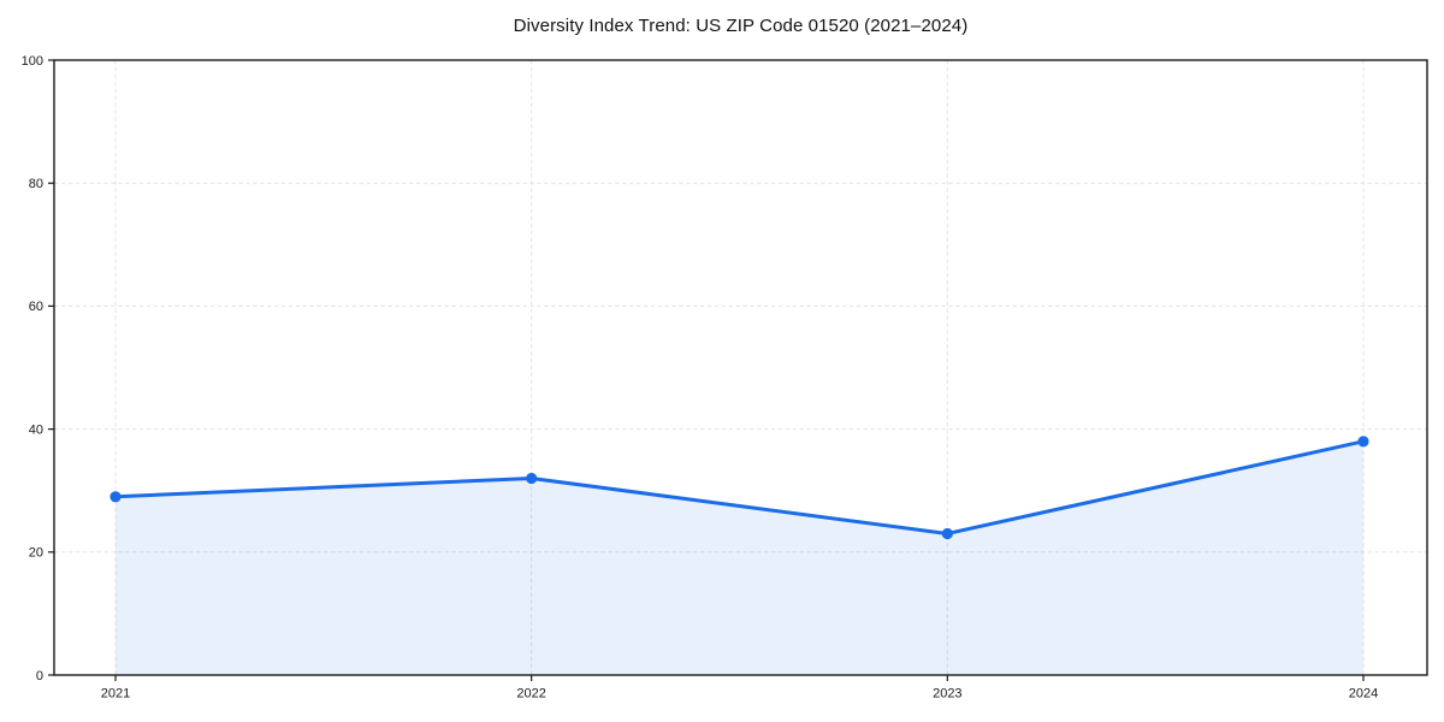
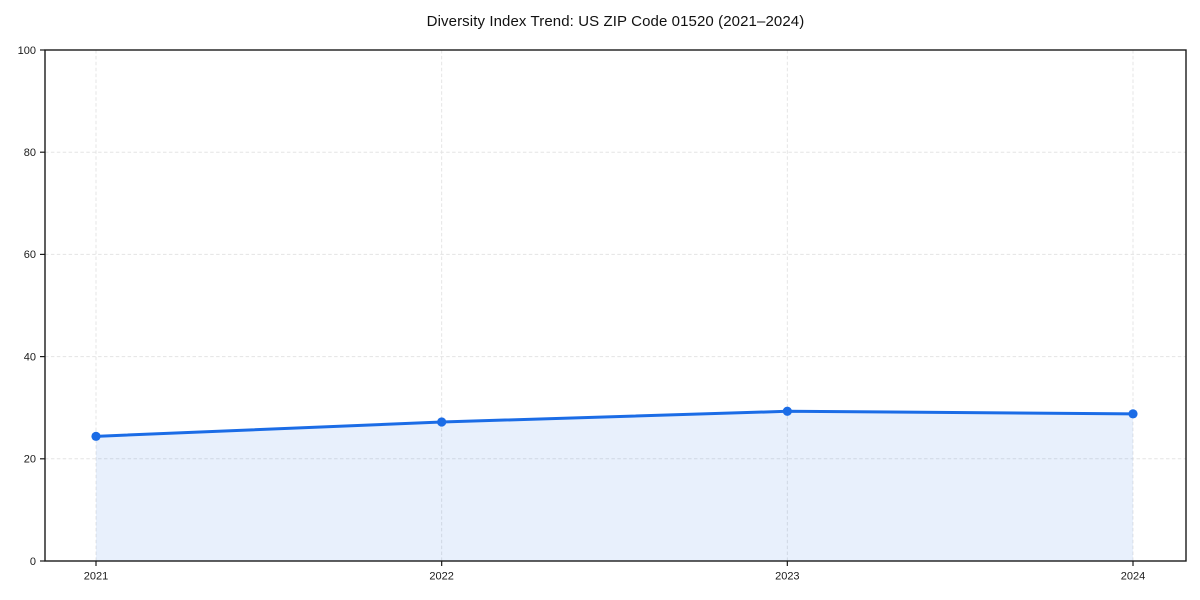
2021: 29 -> 24
2022: 32 -> 27
2023: 23 -> 29
2024: 38 -> 29
